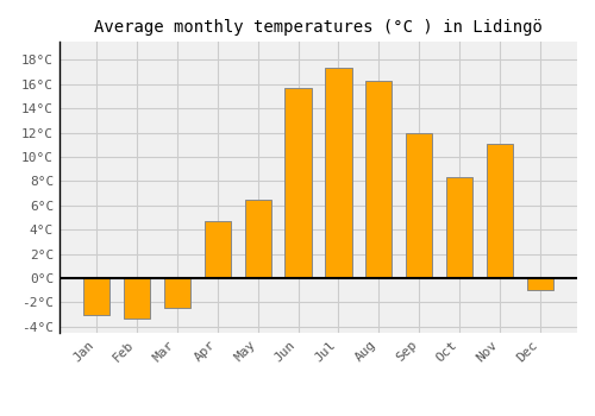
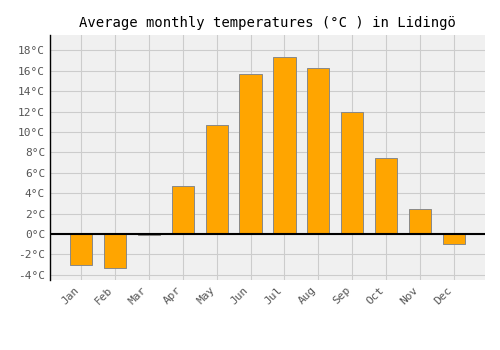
Mar: -2.4°C -> -0.1°C
May: 6.5°C -> 10.7°C
Oct: 8.3°C -> 7.5°C
Nov: 11.1°C -> 2.5°C
